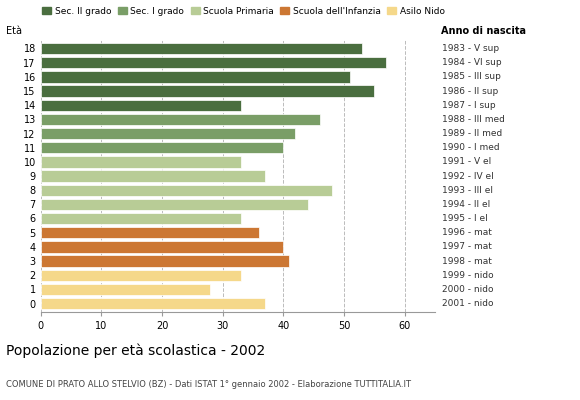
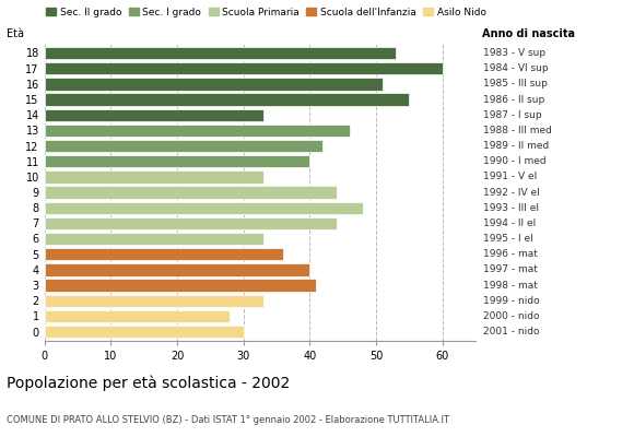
17: 57 -> 60
9: 37 -> 44
0: 37 -> 30
